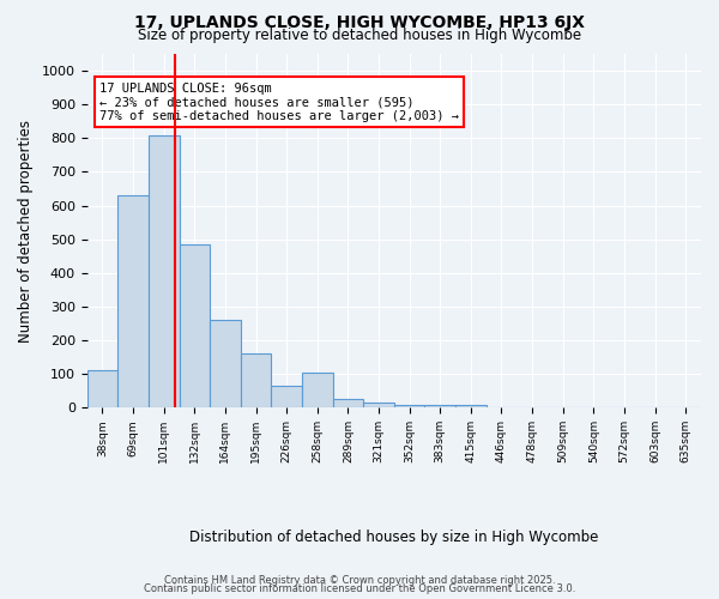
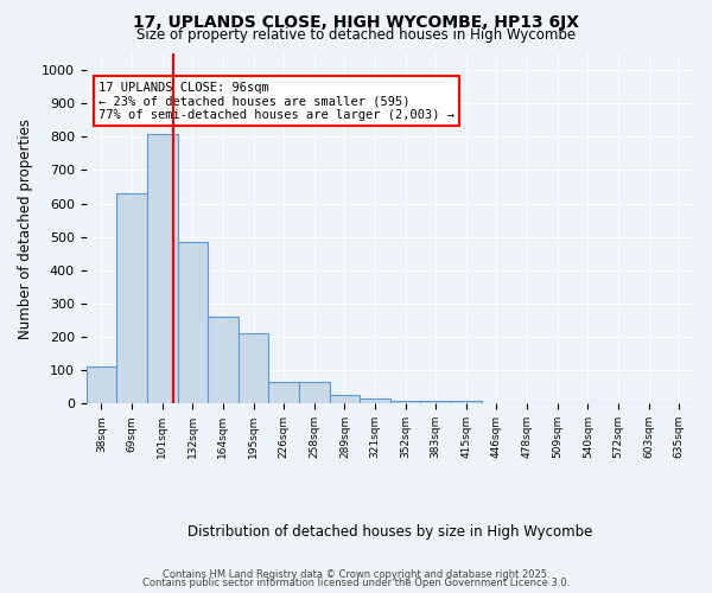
195sqm: 160 -> 210
258sqm: 105 -> 65
